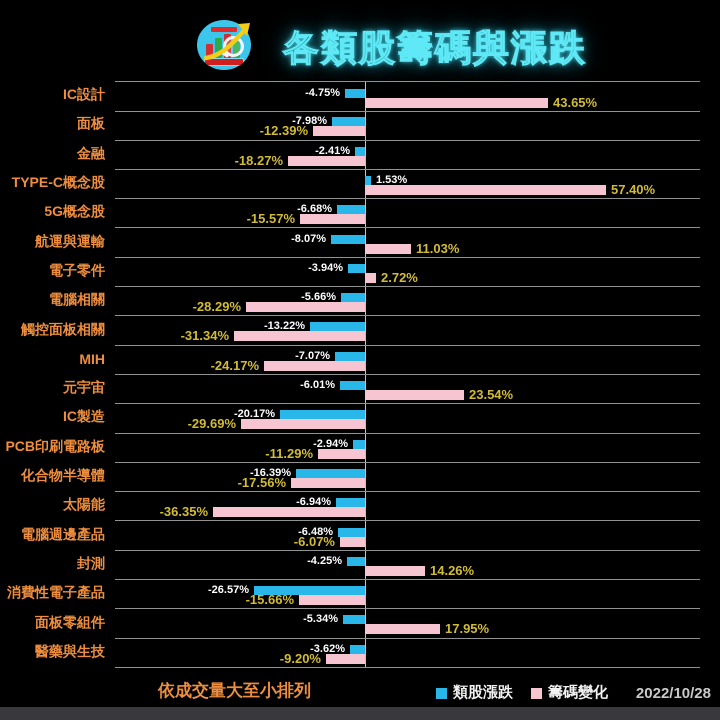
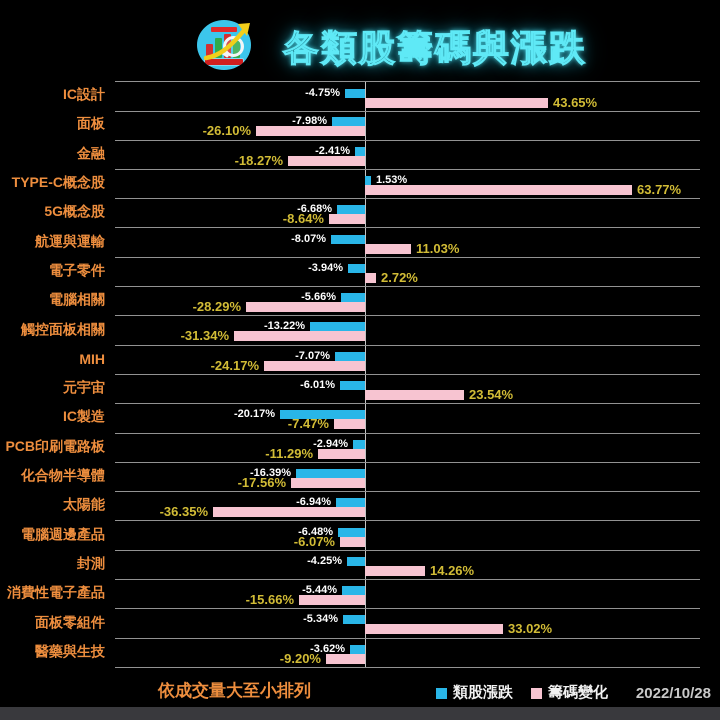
籌碼變化/面板: -12.39% -> -26.10%
籌碼變化/TYPE-C概念股: 57.40% -> 63.77%
籌碼變化/5G概念股: -15.57% -> -8.64%
籌碼變化/IC製造: -29.69% -> -7.47%
類股漲跌/消費性電子產品: -26.57% -> -5.44%
籌碼變化/面板零組件: 17.95% -> 33.02%
